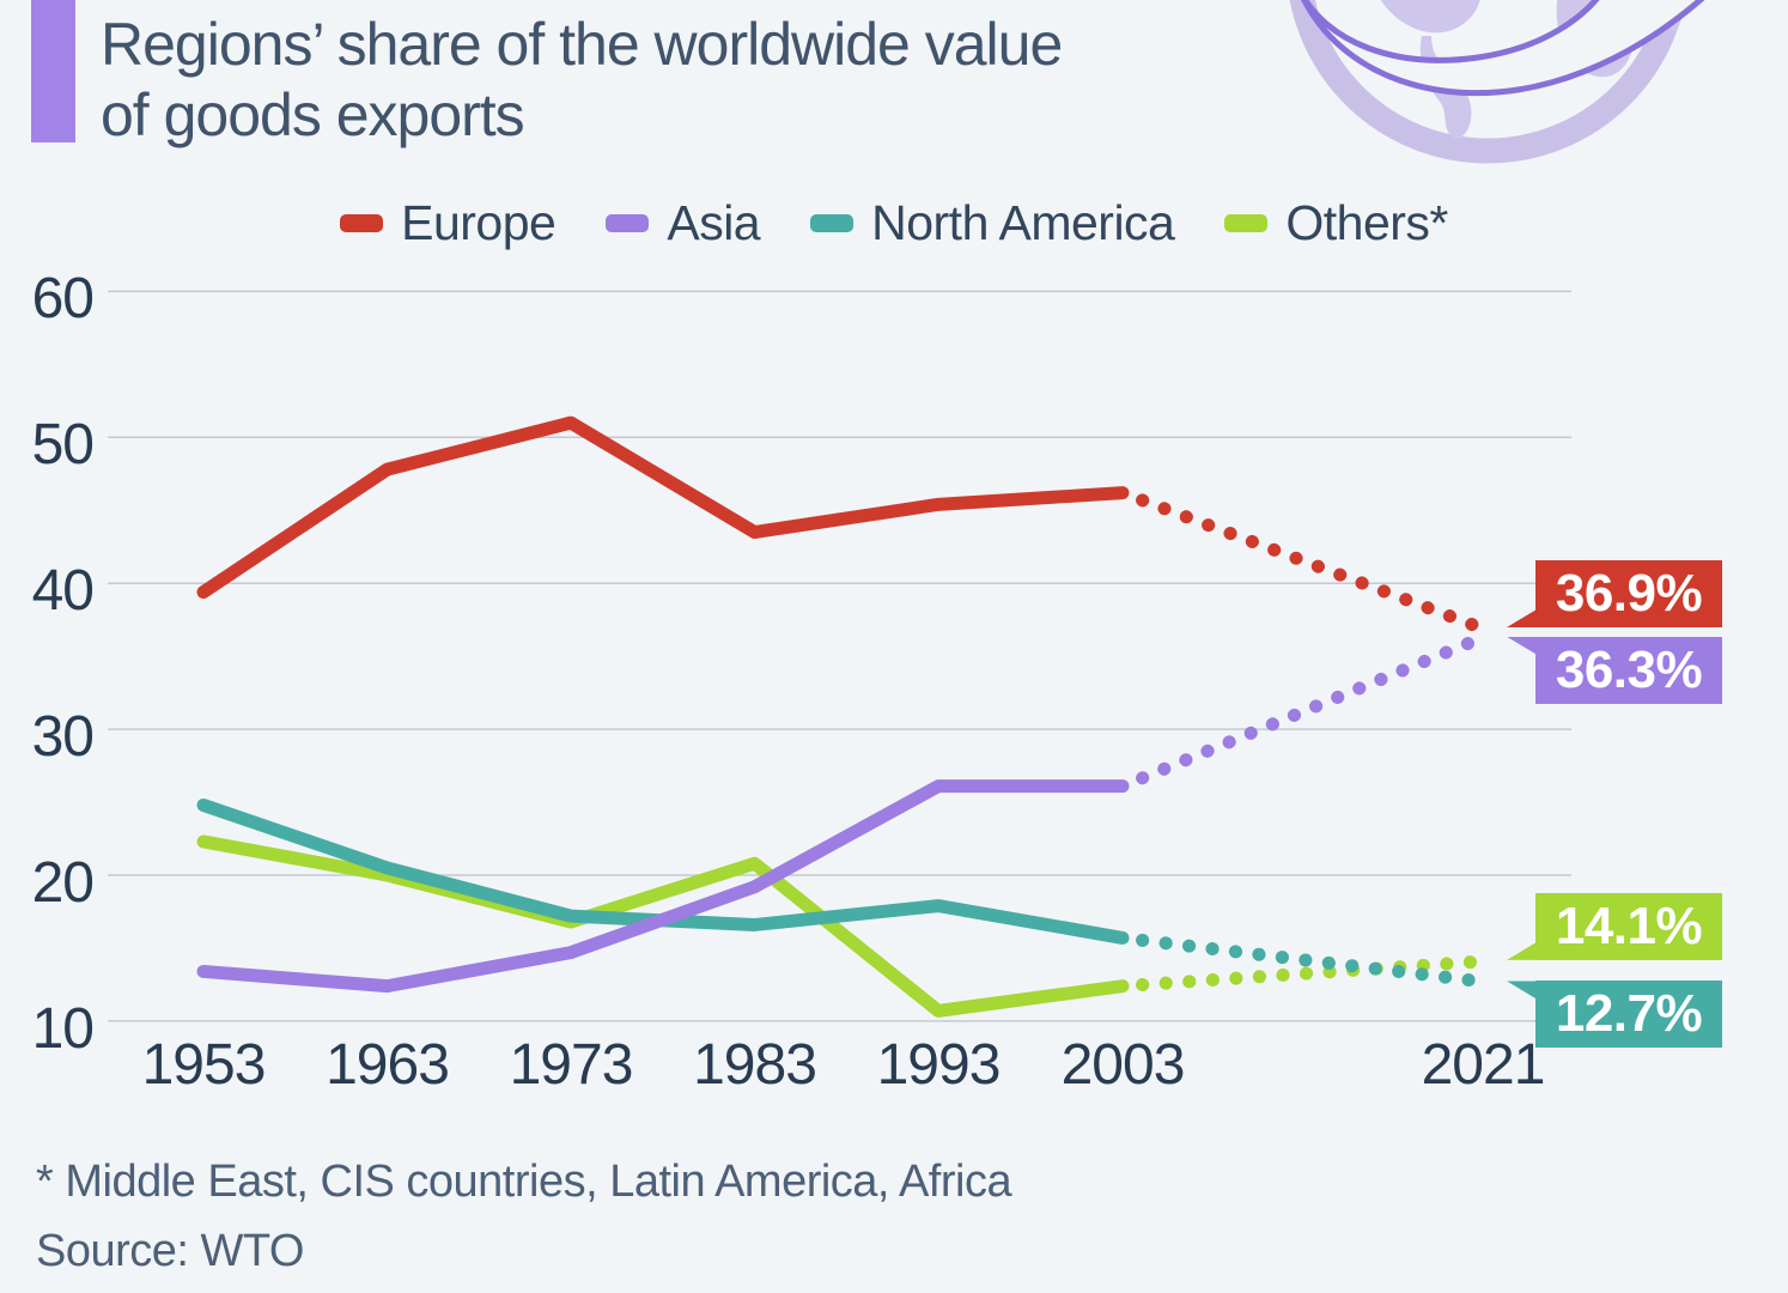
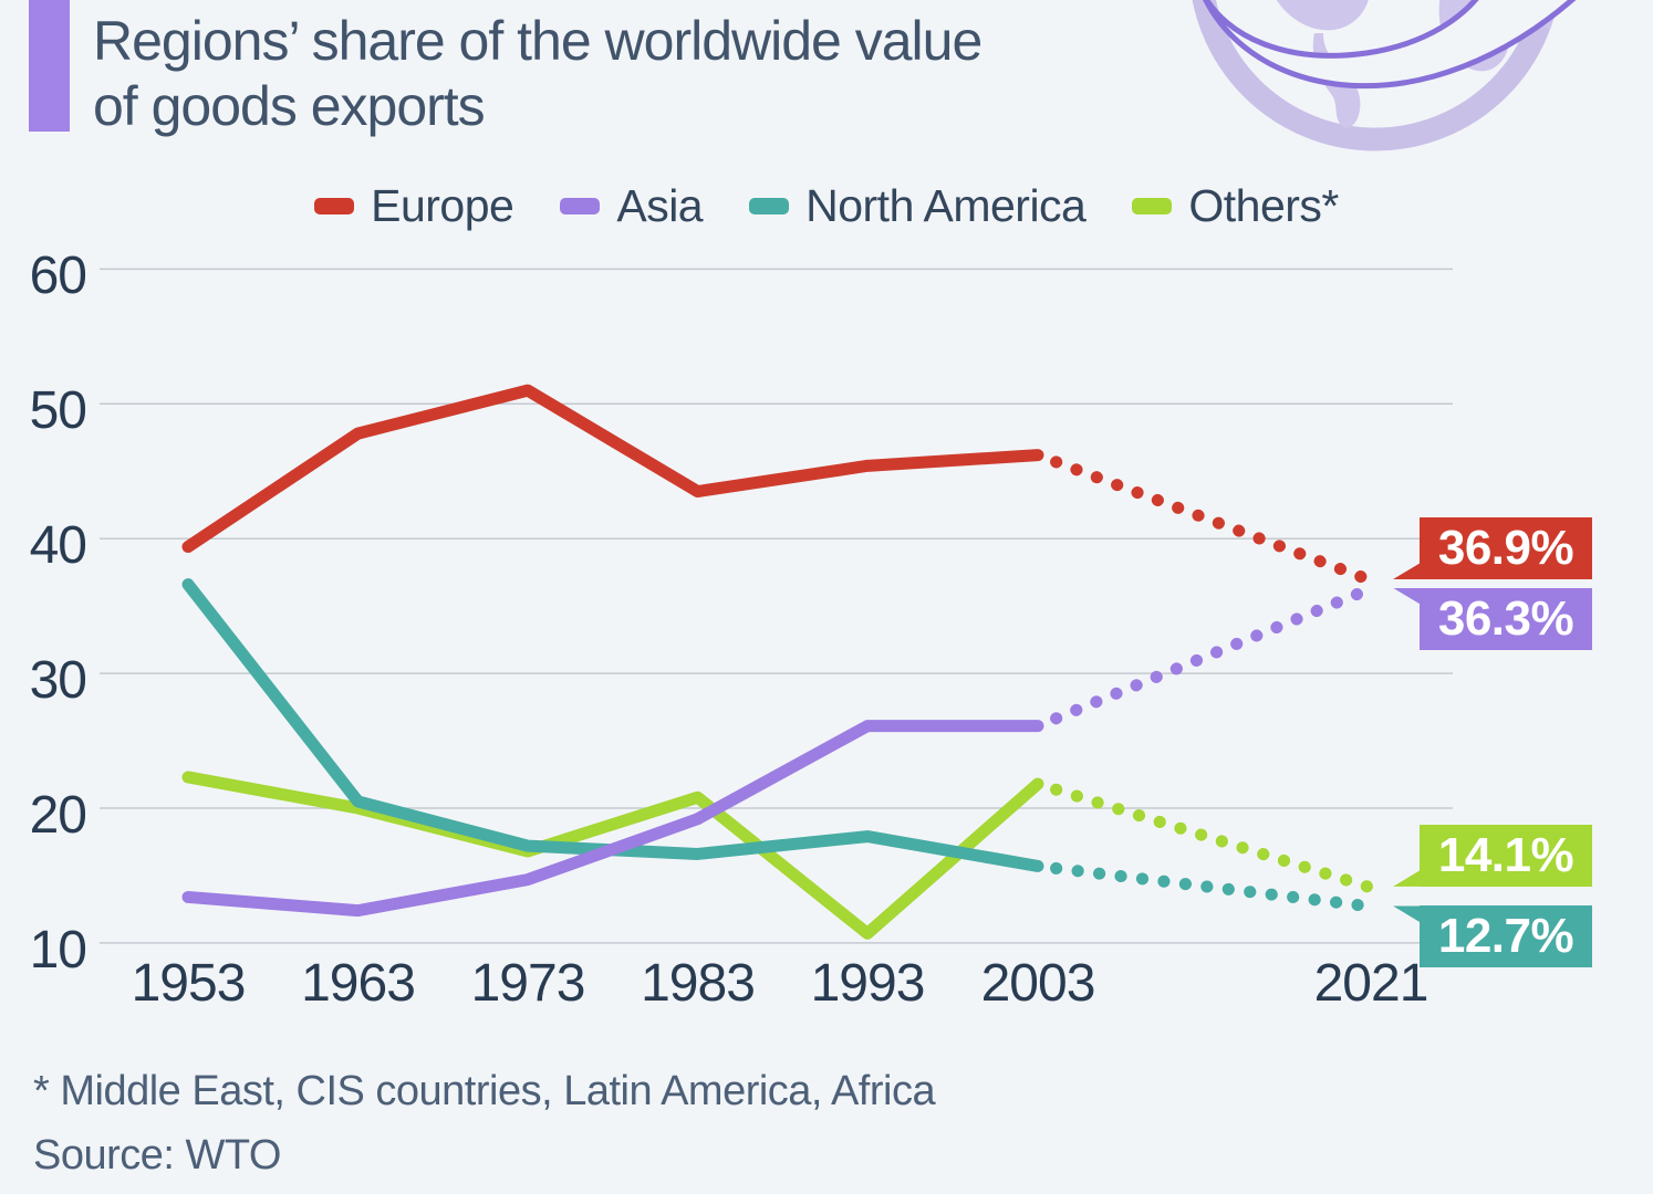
North America/1953: 24.8 -> 36.6
Others*/2003: 12.4 -> 21.8
